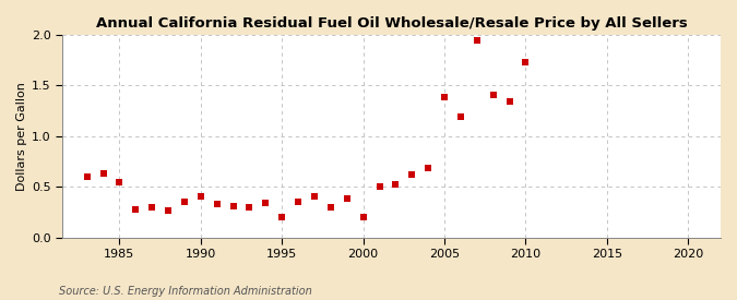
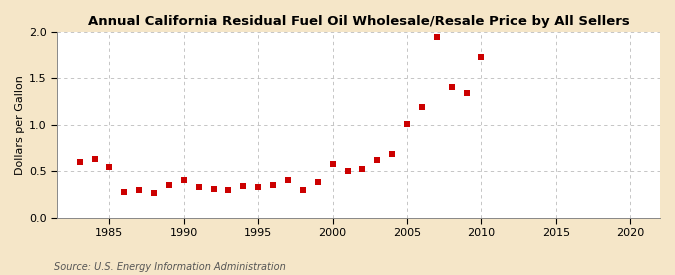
1995: 0.20 -> 0.33
2000: 0.20 -> 0.58
2005: 1.38 -> 1.01
